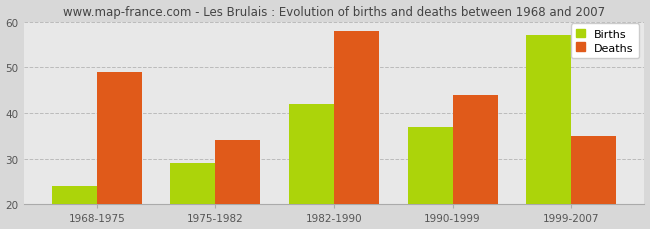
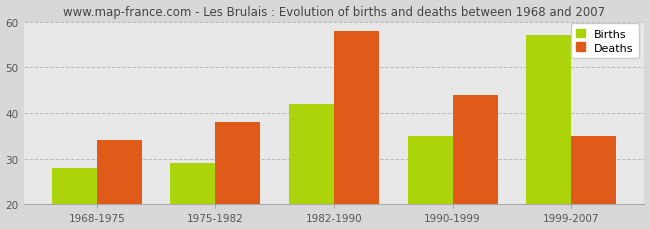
Births/1968-1975: 24 -> 28
Deaths/1968-1975: 49 -> 34
Deaths/1975-1982: 34 -> 38
Births/1990-1999: 37 -> 35
